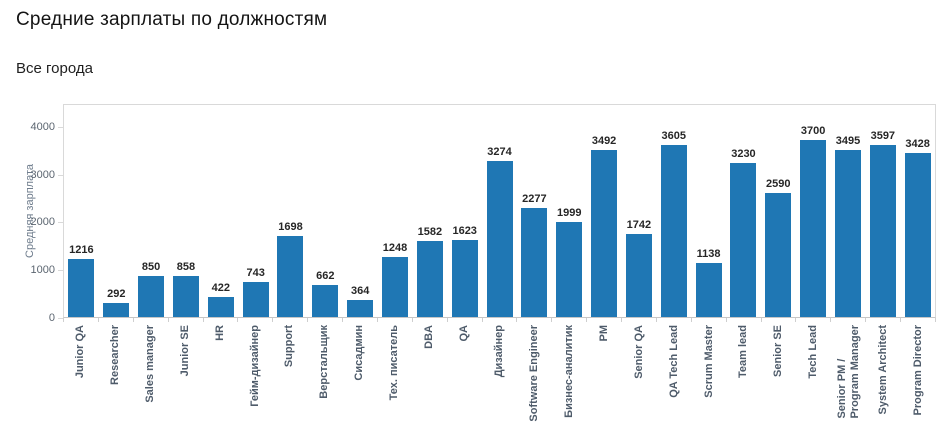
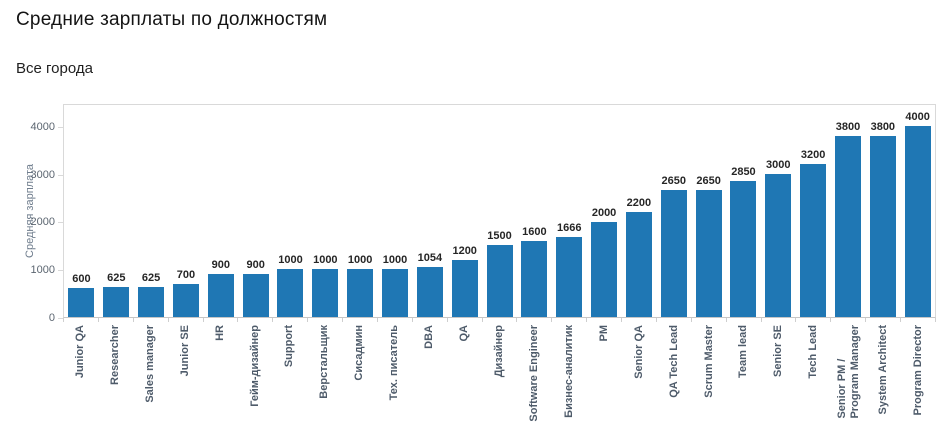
Junior QA: 1216 -> 600
Researcher: 292 -> 625
Sales manager: 850 -> 625
Junior SE: 858 -> 700
HR: 422 -> 900
Гейм-дизайнер: 743 -> 900
Support: 1698 -> 1000
Верстальщик: 662 -> 1000
Сисадмин: 364 -> 1000
Тех. писатель: 1248 -> 1000
DBA: 1582 -> 1054
QA: 1623 -> 1200
Дизайнер: 3274 -> 1500
Software Engineer: 2277 -> 1600
Бизнес-аналитик: 1999 -> 1666
PM: 3492 -> 2000
Senior QA: 1742 -> 2200
QA Tech Lead: 3605 -> 2650
Scrum Master: 1138 -> 2650
Team lead: 3230 -> 2850
Senior SE: 2590 -> 3000
Tech Lead: 3700 -> 3200
Senior PM / Program Manager: 3495 -> 3800
System Architect: 3597 -> 3800
Program Director: 3428 -> 4000
